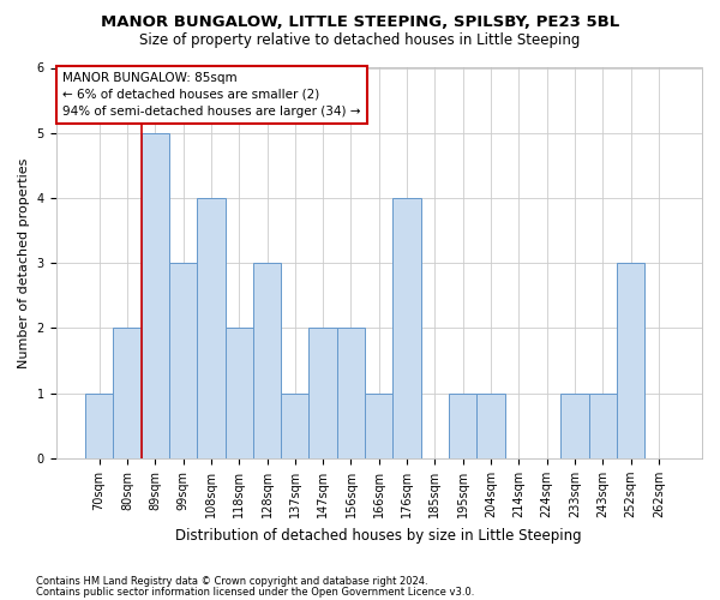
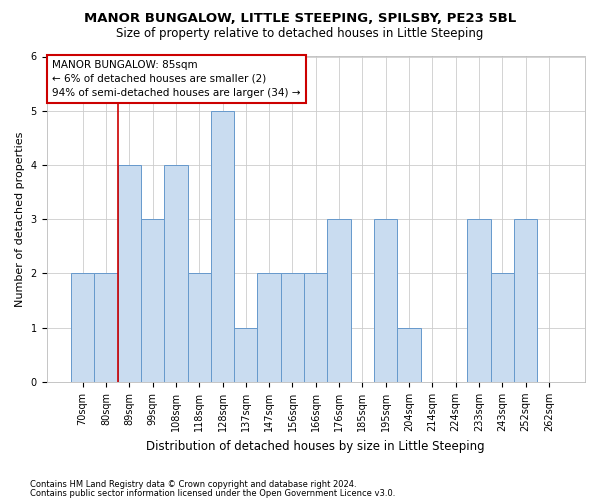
70sqm: 1 -> 2
89sqm: 5 -> 4
128sqm: 3 -> 5
166sqm: 1 -> 2
176sqm: 4 -> 3
195sqm: 1 -> 3
233sqm: 1 -> 3
243sqm: 1 -> 2
